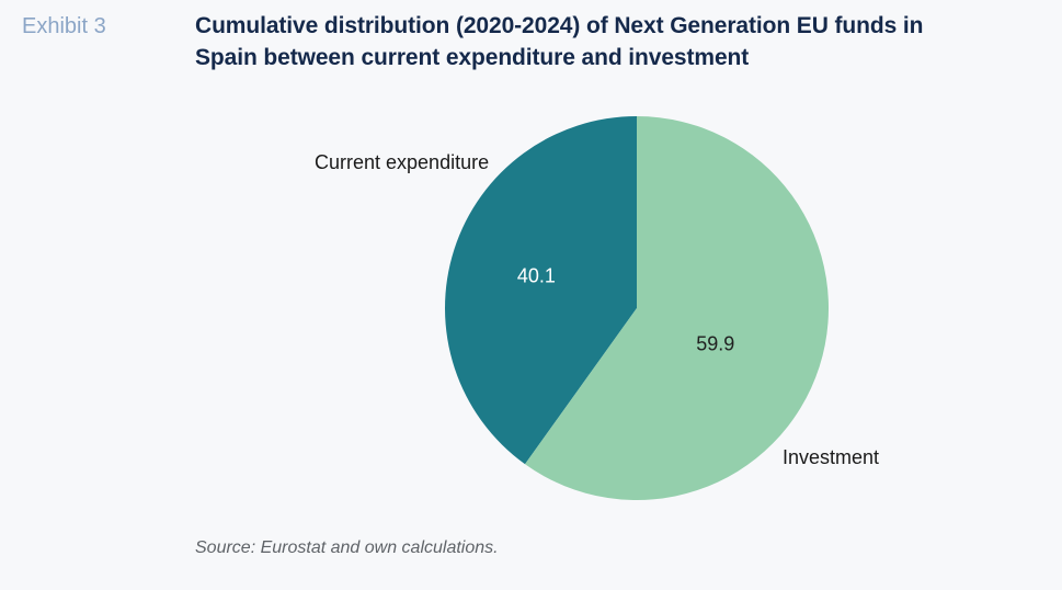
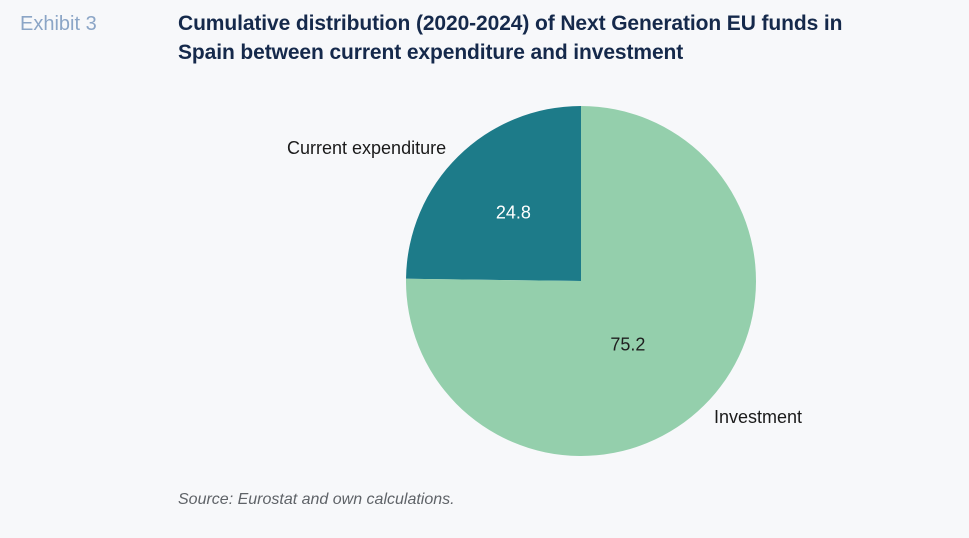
Current expenditure: 40.1 -> 24.8
Investment: 59.9 -> 75.2
